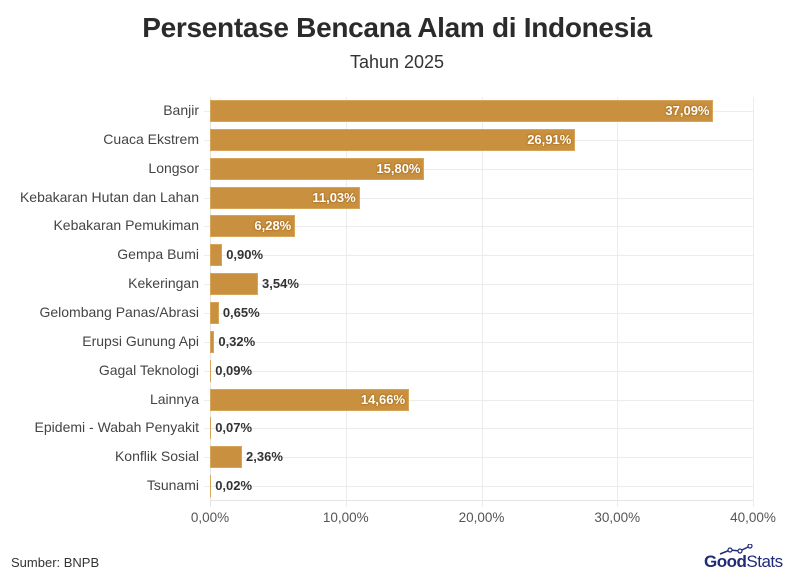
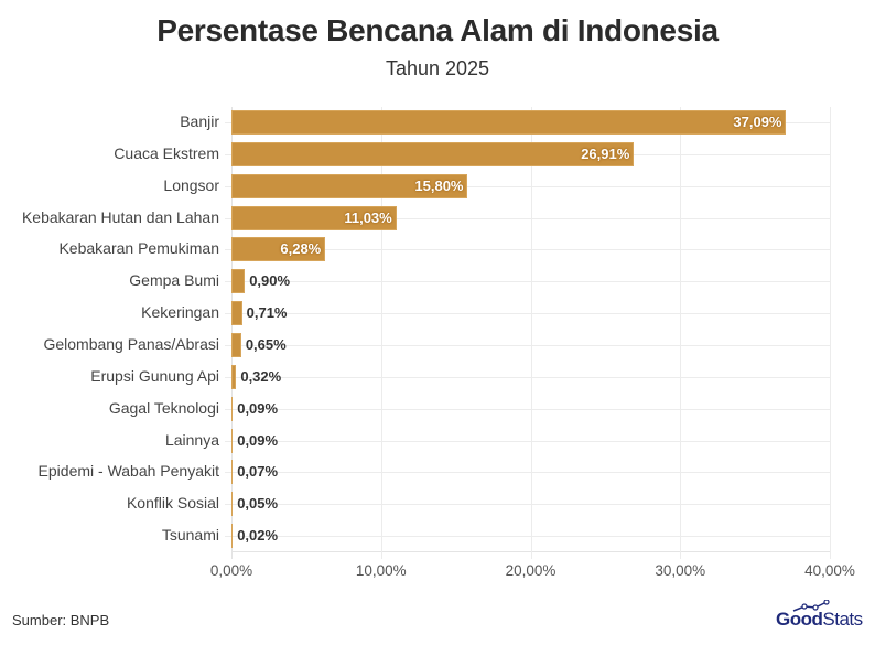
Kekeringan: 3,54% -> 0,71%
Lainnya: 14,66% -> 0,09%
Konflik Sosial: 2,36% -> 0,05%
